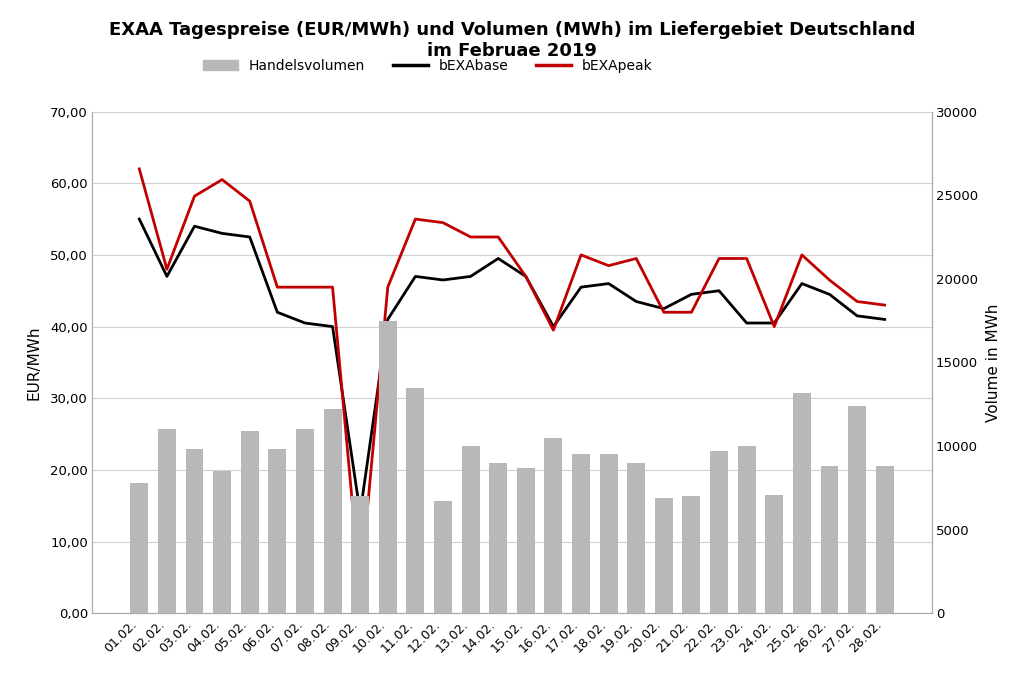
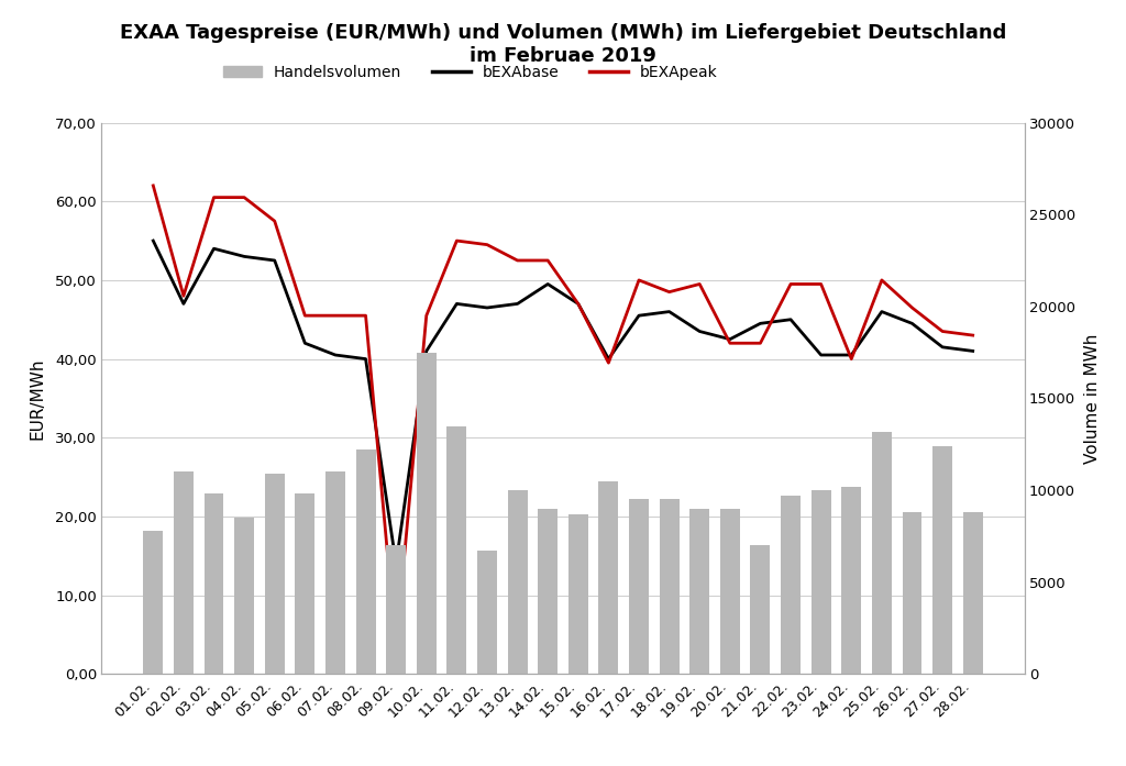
bEXApeak/03.02.: 58,2 -> 60,5
Handelsvolumen/20.02.: 6900 -> 9000
Handelsvolumen/24.02.: 7100 -> 10200
